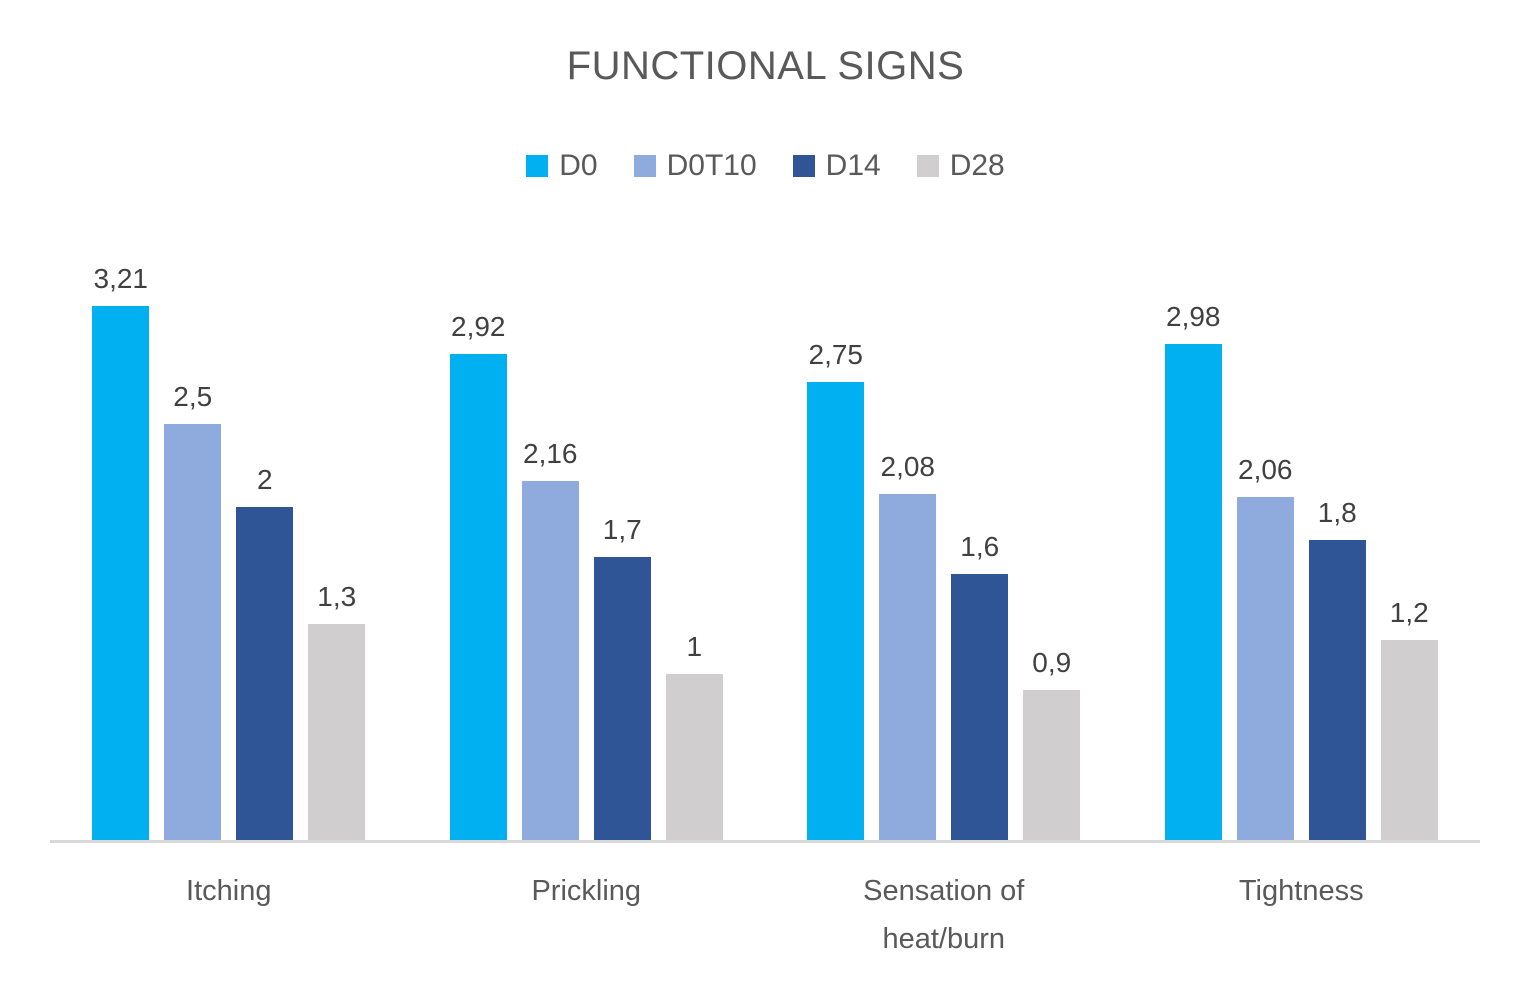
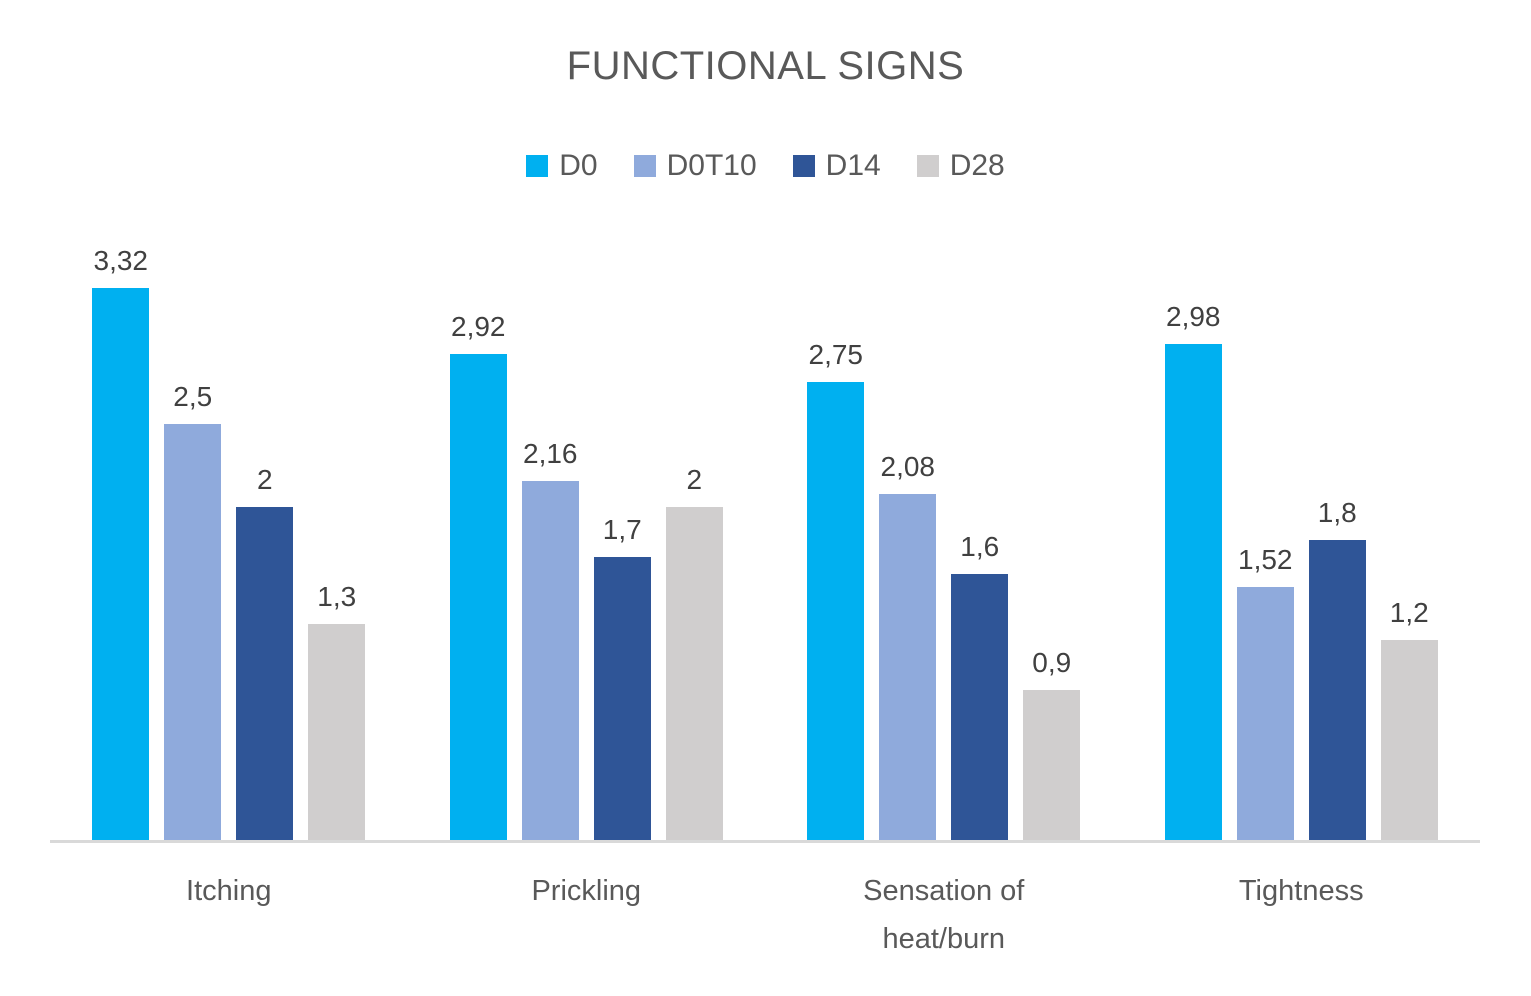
D0/Itching: 3,21 -> 3,32
D28/Prickling: 1 -> 2
D0T10/Tightness: 2,06 -> 1,52
